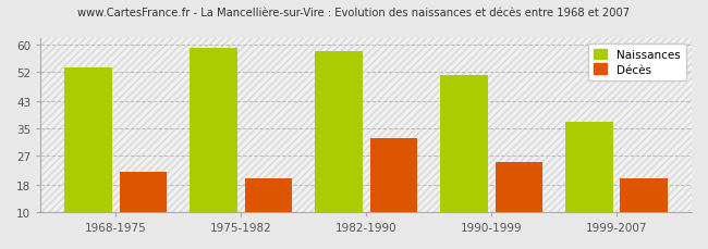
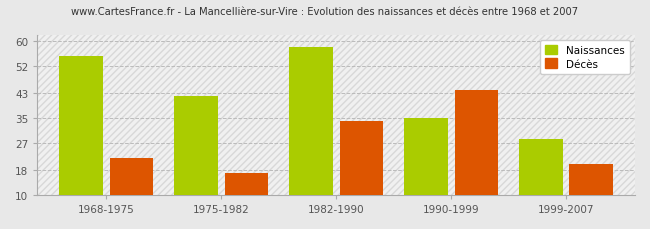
Naissances/1968-1975: 53 -> 55
Naissances/1975-1982: 59 -> 42
Décès/1975-1982: 20 -> 17
Décès/1982-1990: 32 -> 34
Naissances/1990-1999: 51 -> 35
Décès/1990-1999: 25 -> 44
Naissances/1999-2007: 37 -> 28
